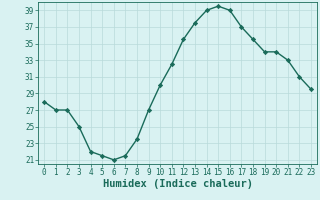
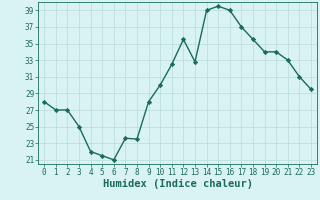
7: 21.5 -> 23.6
9: 27.0 -> 28.0
13: 37.5 -> 32.8
